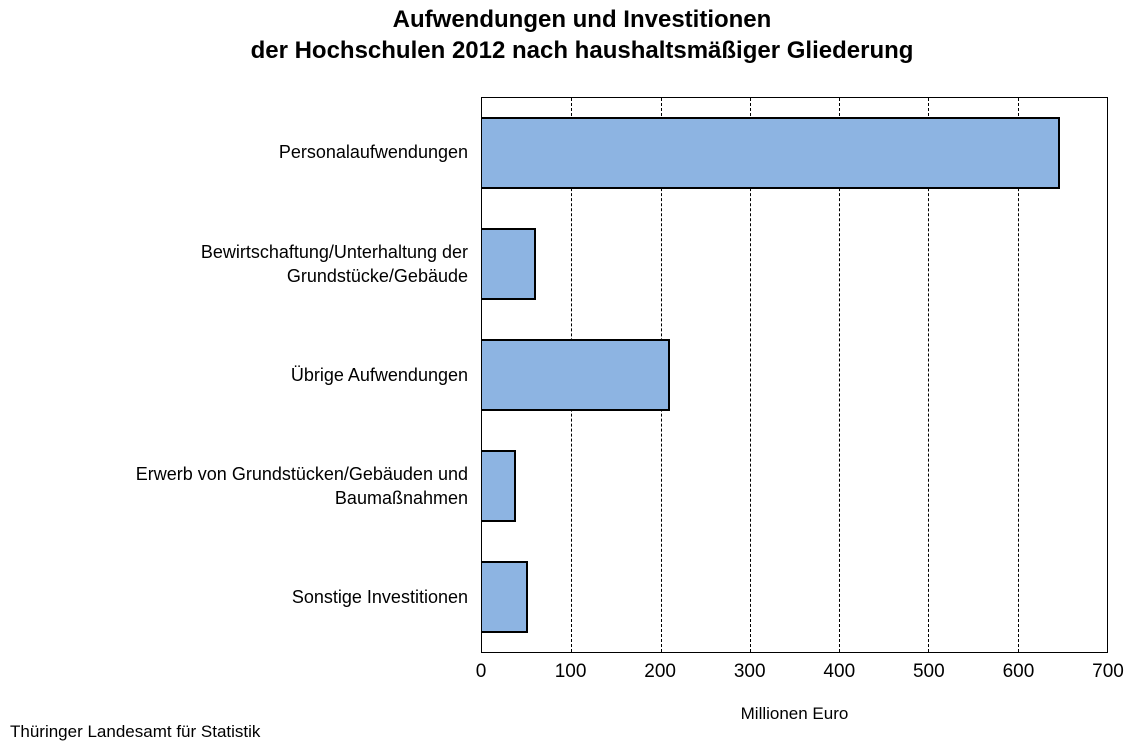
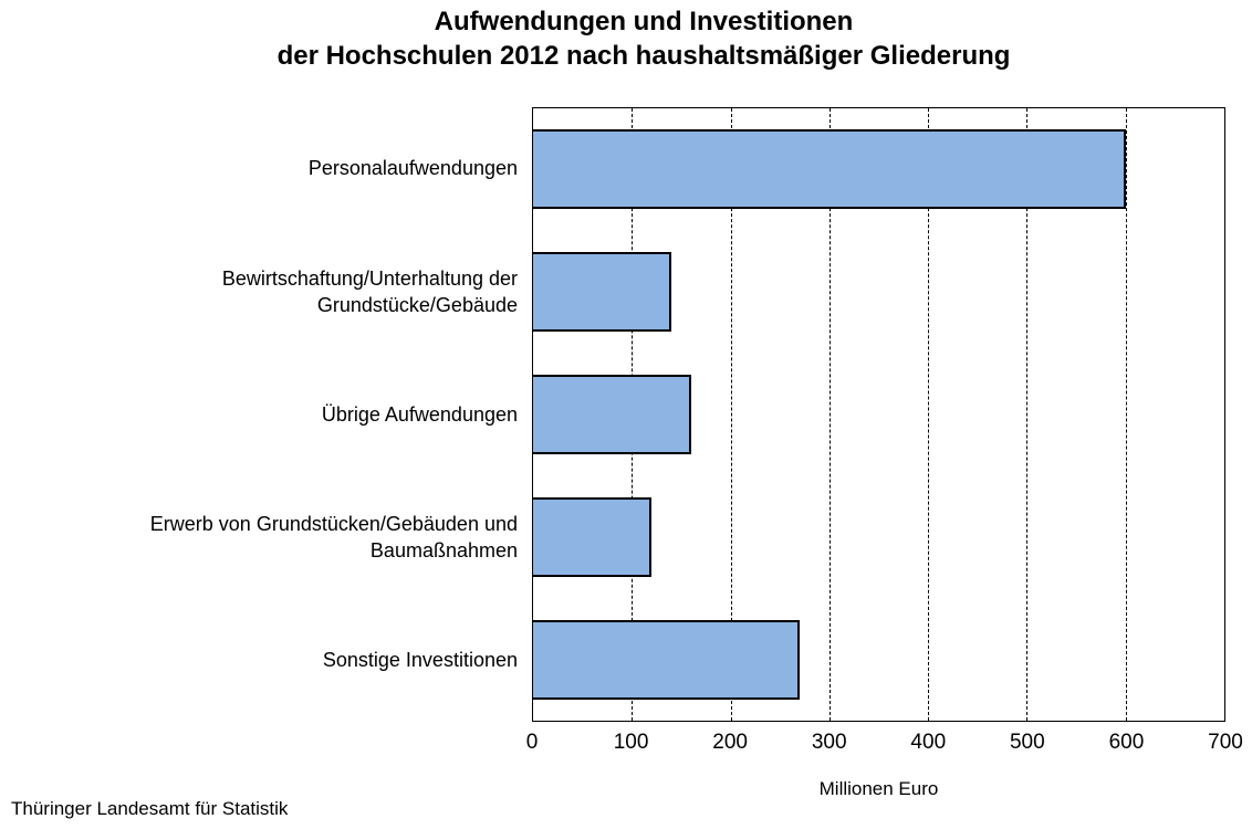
Personalaufwendungen: 650 -> 600
Bewirtschaftung/Unterhaltung der Grundstücke/Gebäude: 60 -> 140
Übrige Aufwendungen: 210 -> 160
Erwerb von Grundstücken/Gebäuden und Baumaßnahmen: 40 -> 120
Sonstige Investitionen: 50 -> 270
